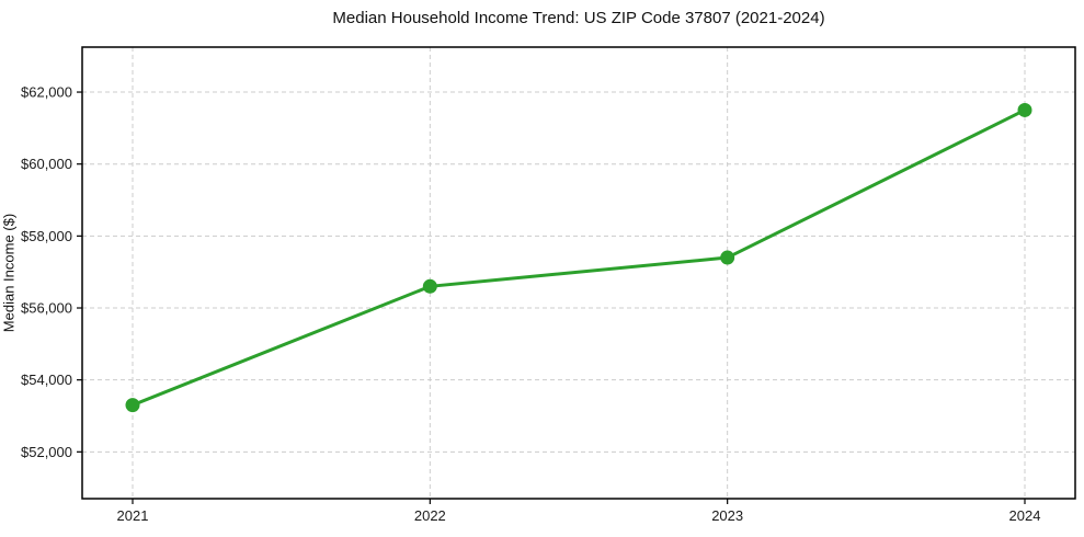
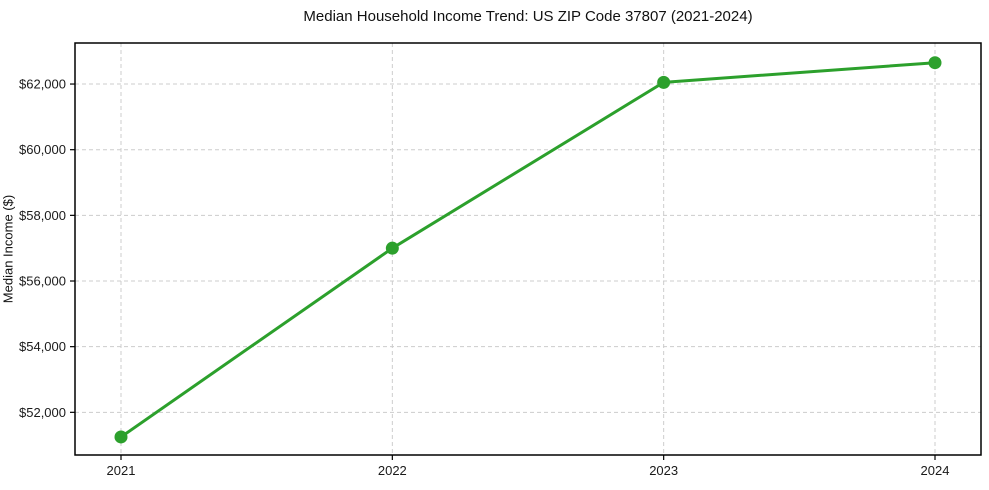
2021: $53300 -> $51200
2022: $56600 -> $57000
2023: $57400 -> $62000
2024: $61500 -> $62600
